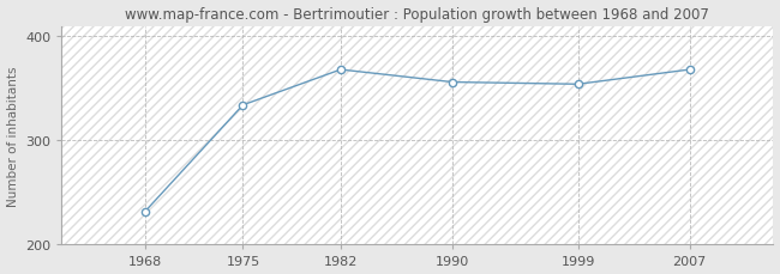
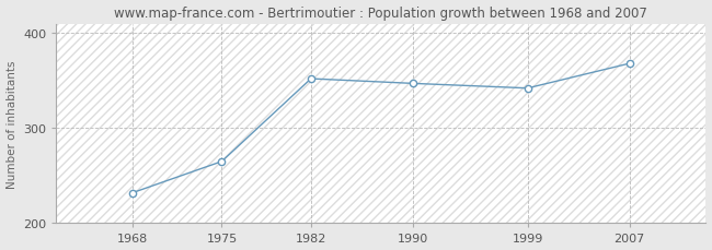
1975: 334 -> 265
1982: 368 -> 352
1990: 356 -> 347
1999: 354 -> 342
